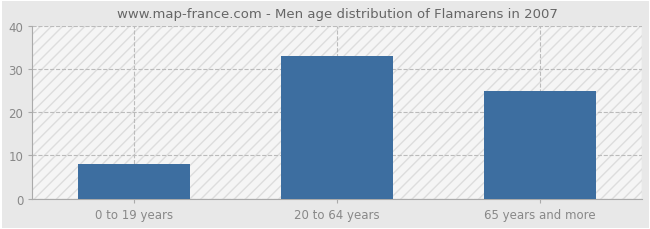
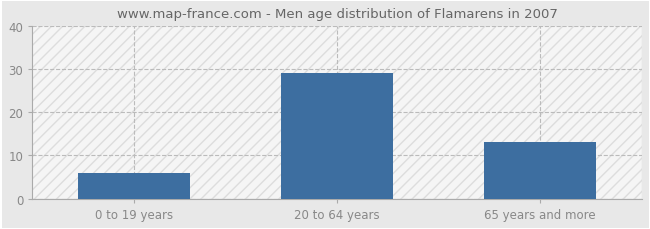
0 to 19 years: 8 -> 6
20 to 64 years: 33 -> 29
65 years and more: 25 -> 13
